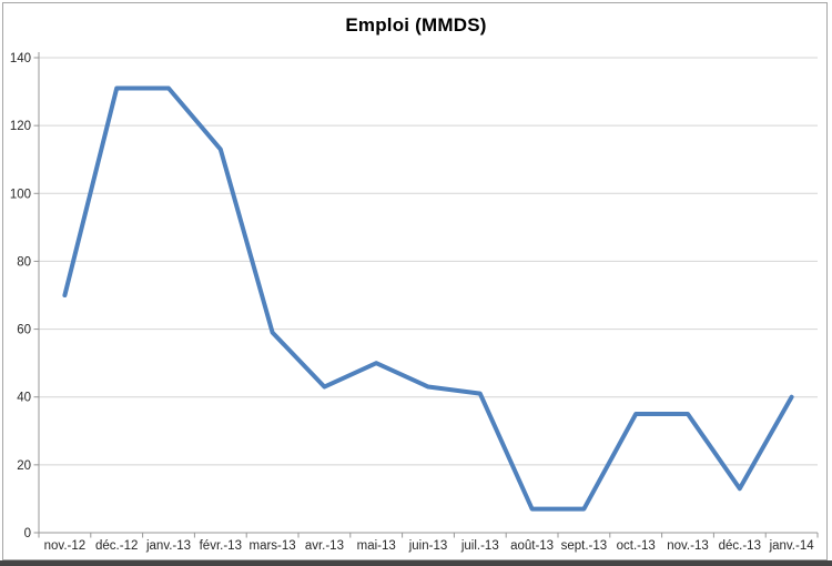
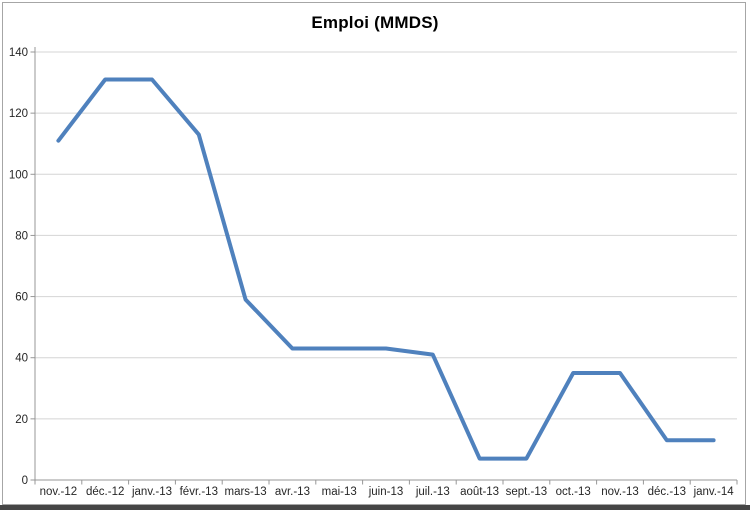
nov.-12: 70 -> 111
mai-13: 50 -> 43
janv.-14: 40 -> 13
